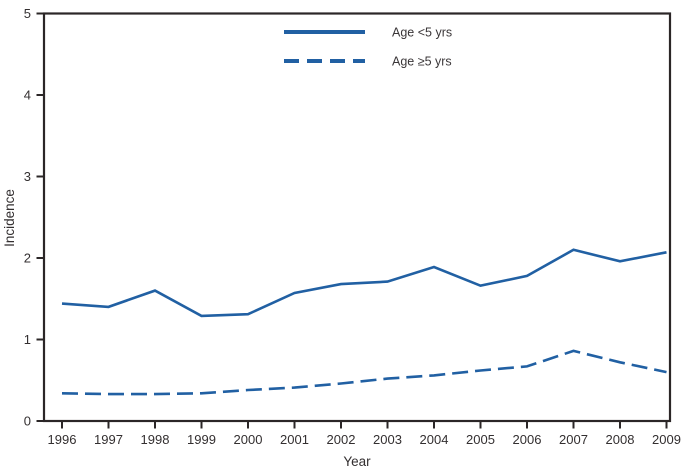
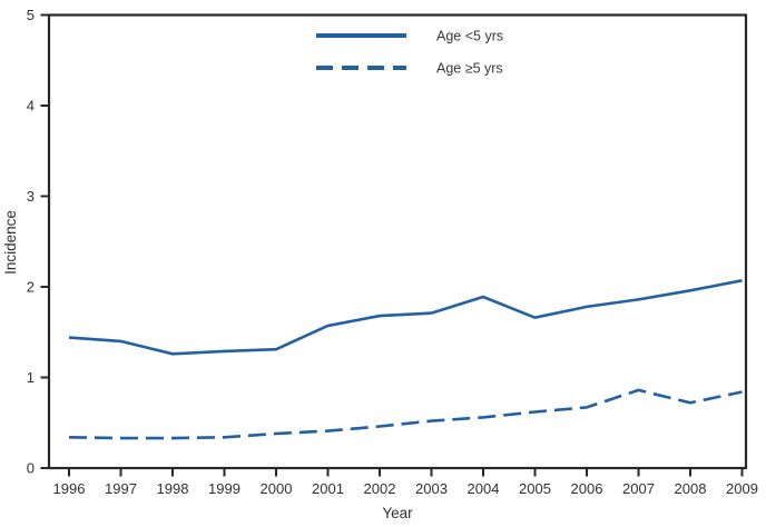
Age <5 yrs/1998: 1.6 -> 1.3
Age <5 yrs/2007: 2.1 -> 1.9
Age ≥5 yrs/2009: 0.6 -> 0.8
